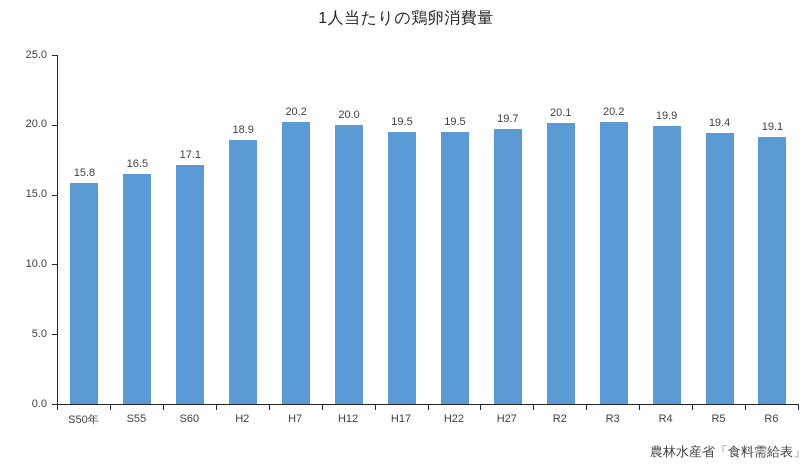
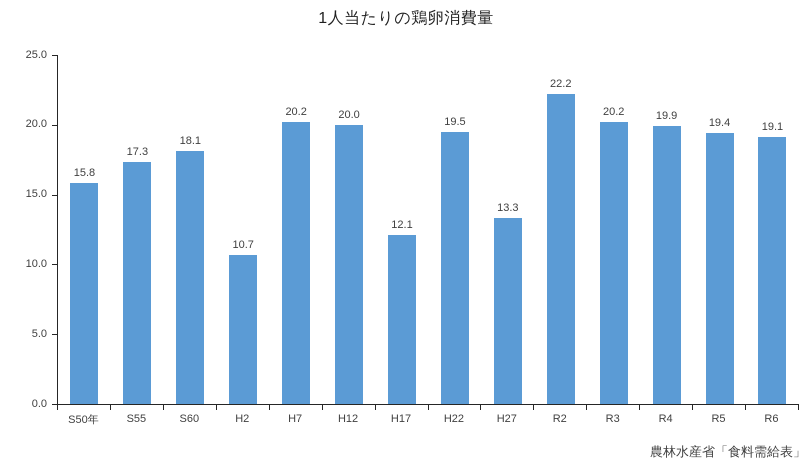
S55: 16.5 -> 17.3
S60: 17.1 -> 18.1
H2: 18.9 -> 10.7
H17: 19.5 -> 12.1
H27: 19.7 -> 13.3
R2: 20.1 -> 22.2
